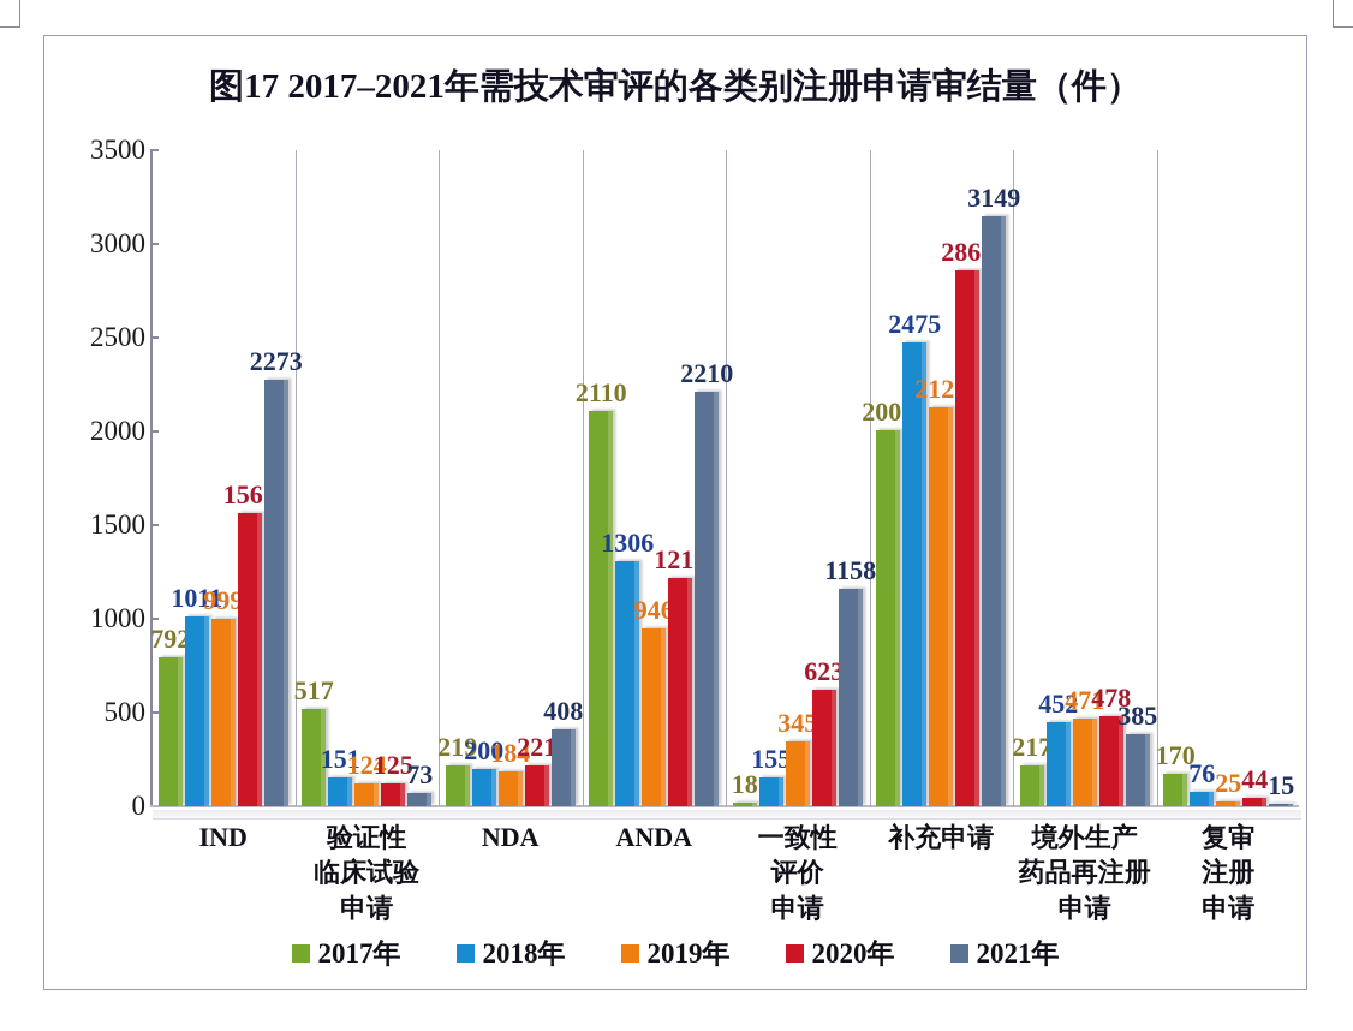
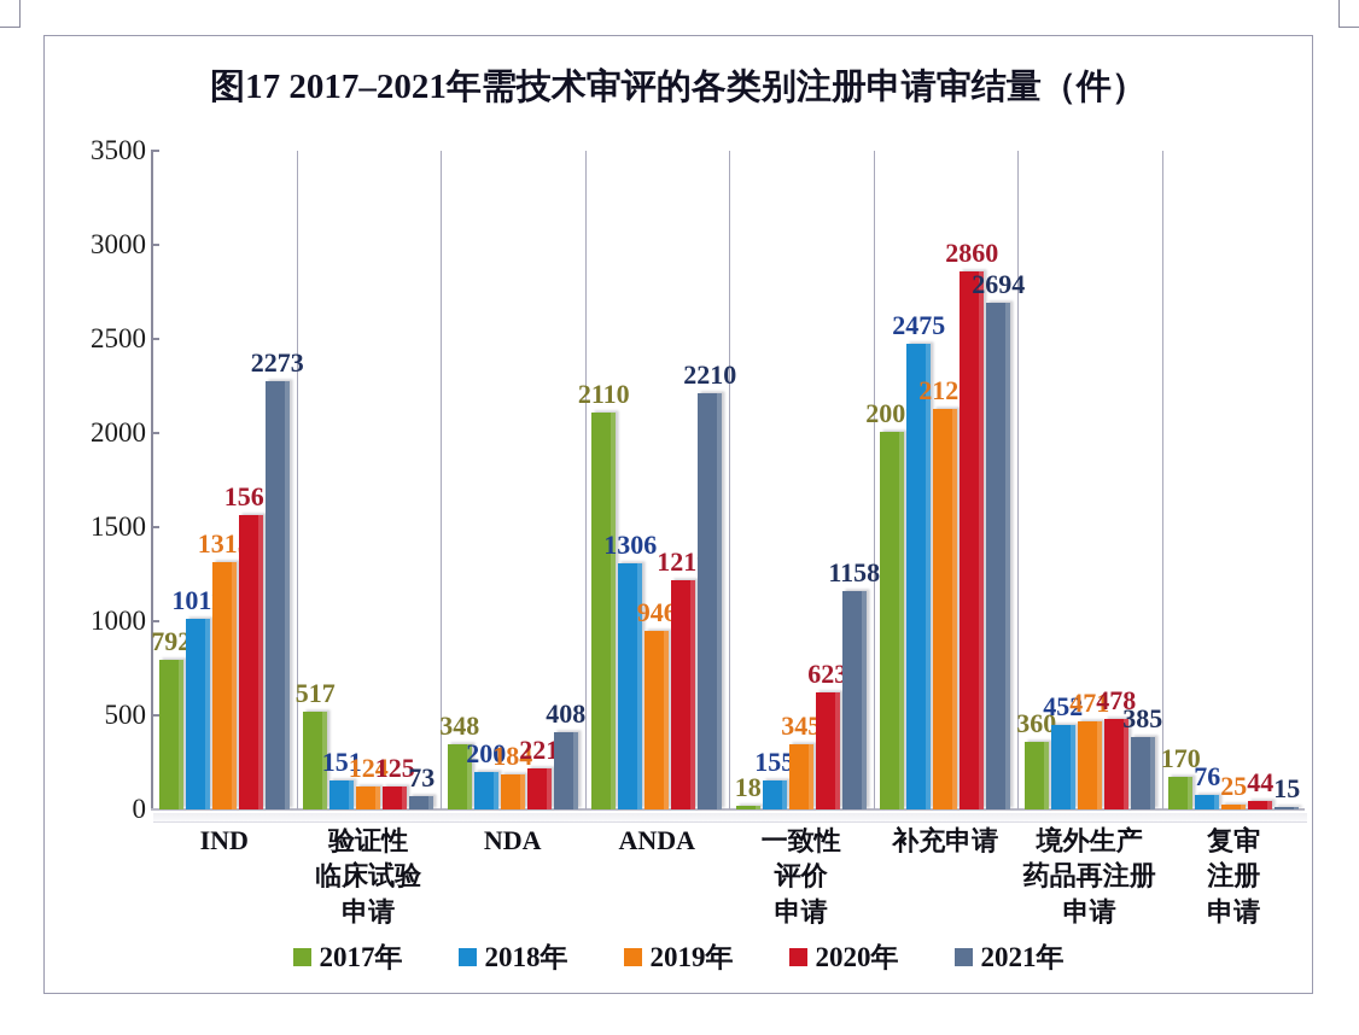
2019年/IND: 999 -> 1315
2017年/NDA: 219 -> 348
2021年/补充申请: 3149 -> 2694
2017年/境外生产 药品再注册 申请: 217 -> 360
